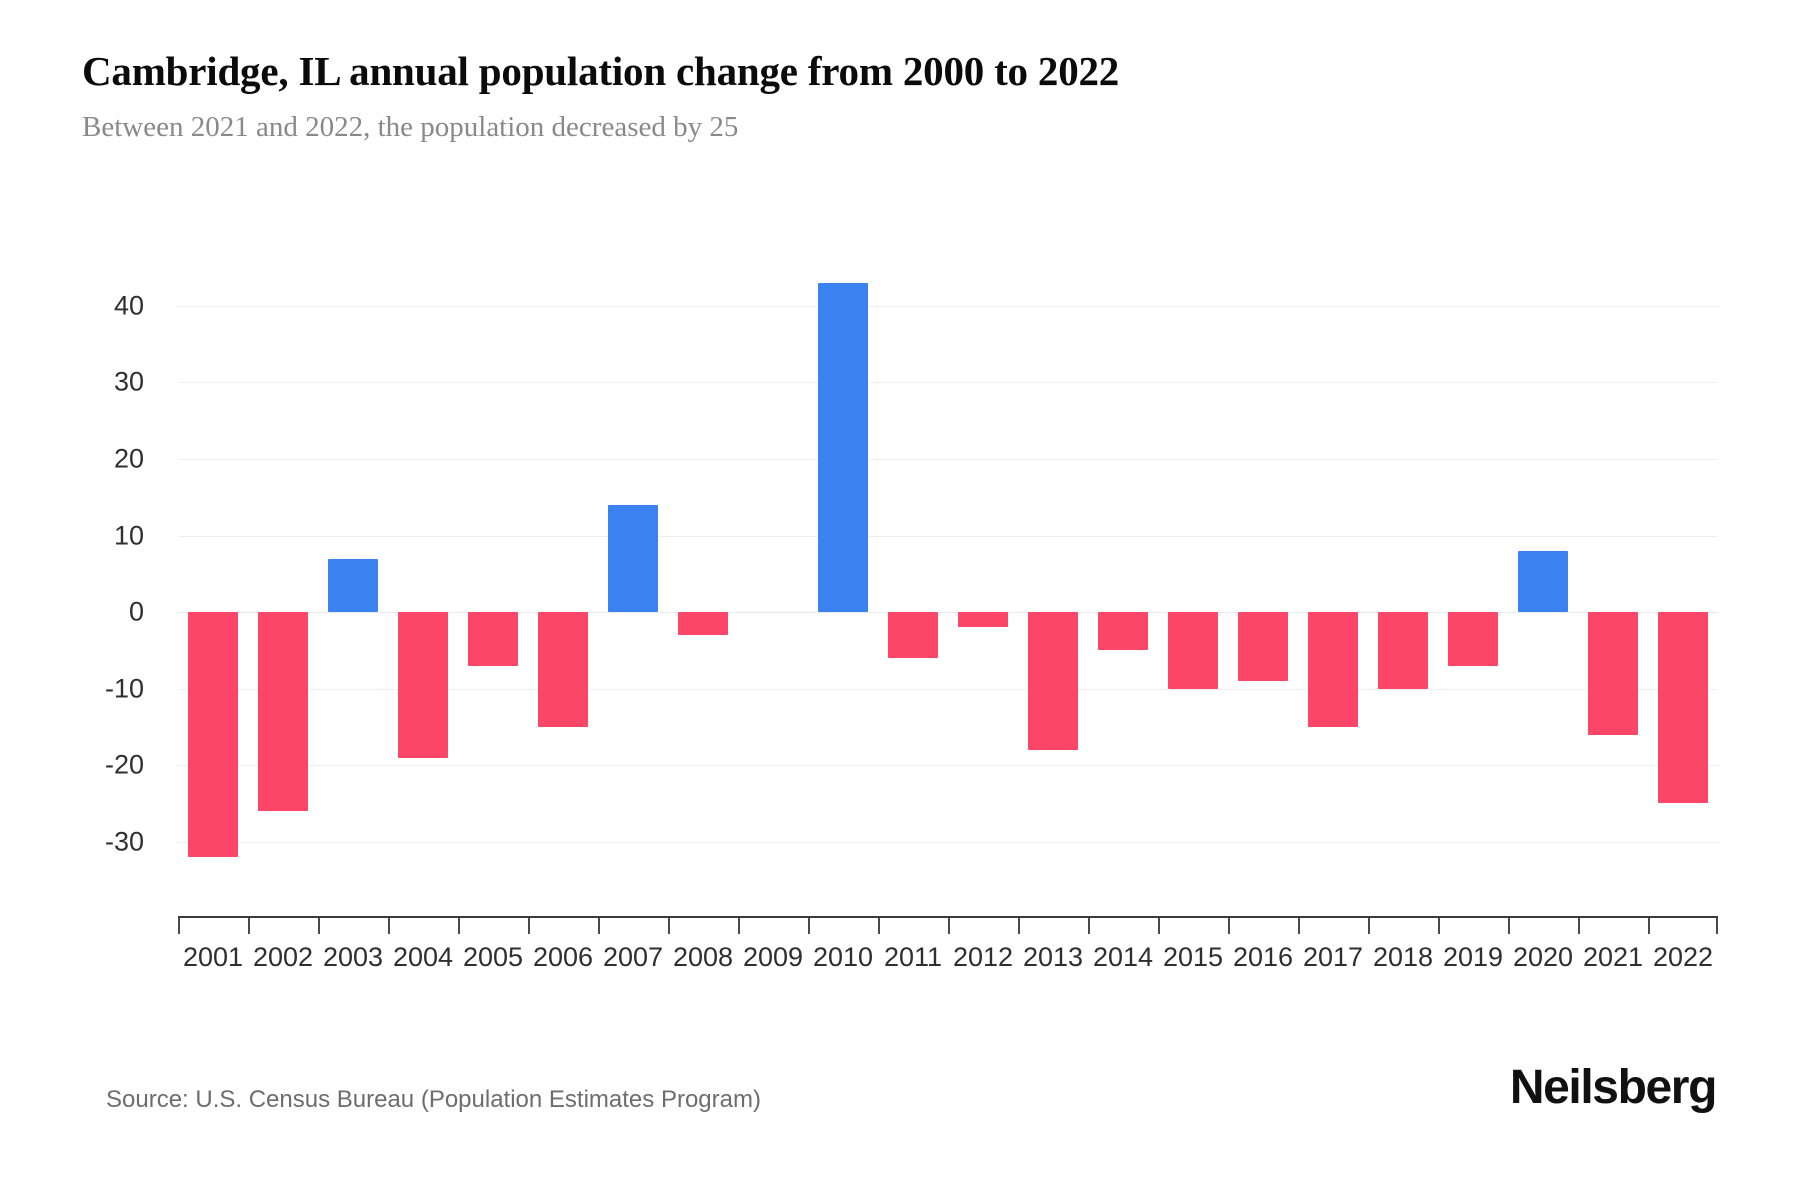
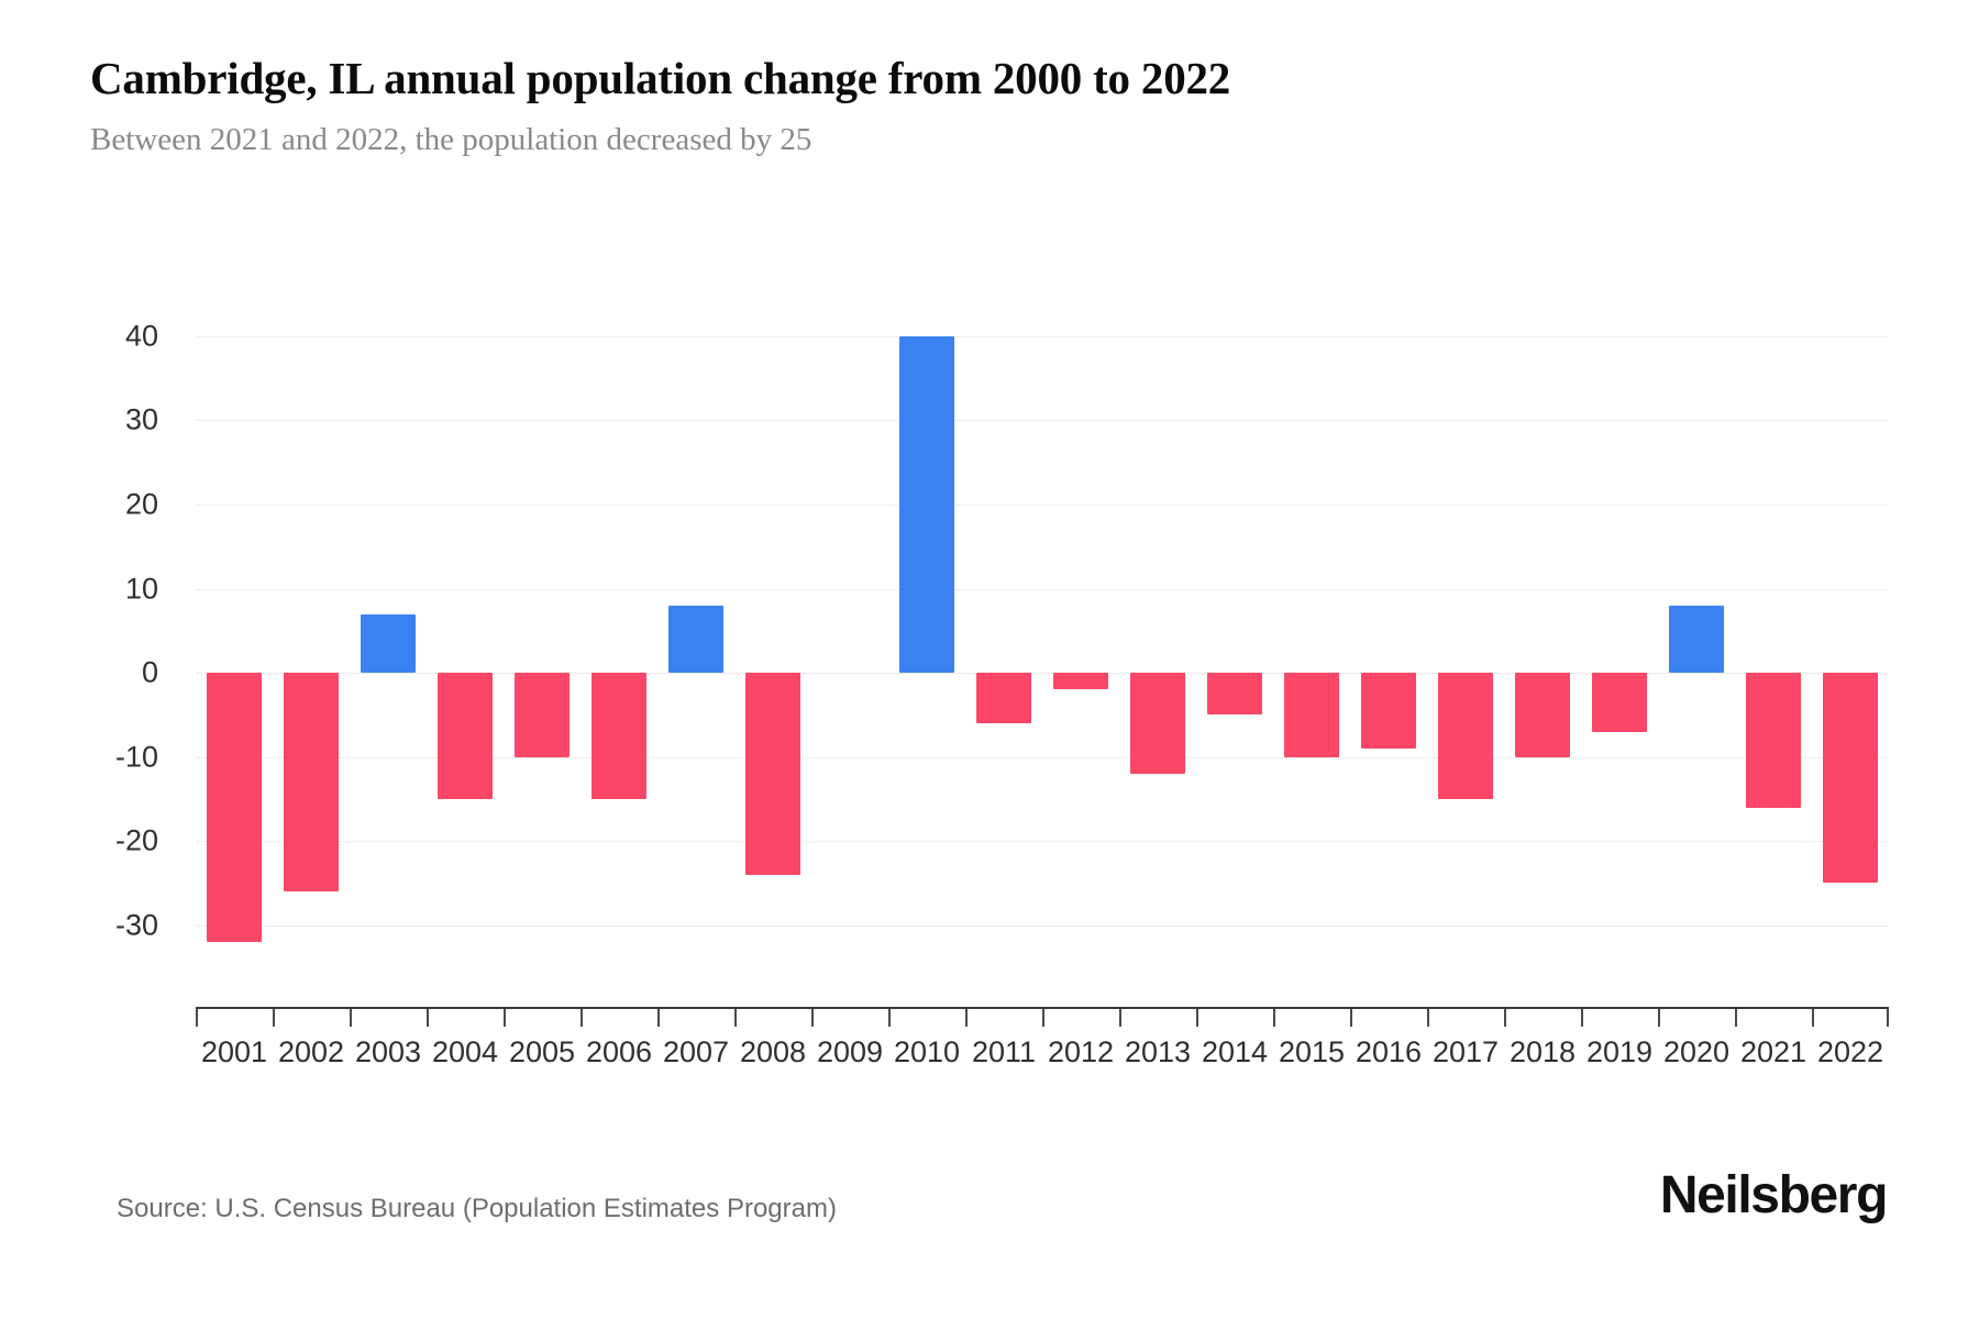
2004: -19 -> -15
2005: -7 -> -10
2007: 14 -> 8
2008: -3 -> -24
2010: 43 -> 40
2013: -18 -> -12
